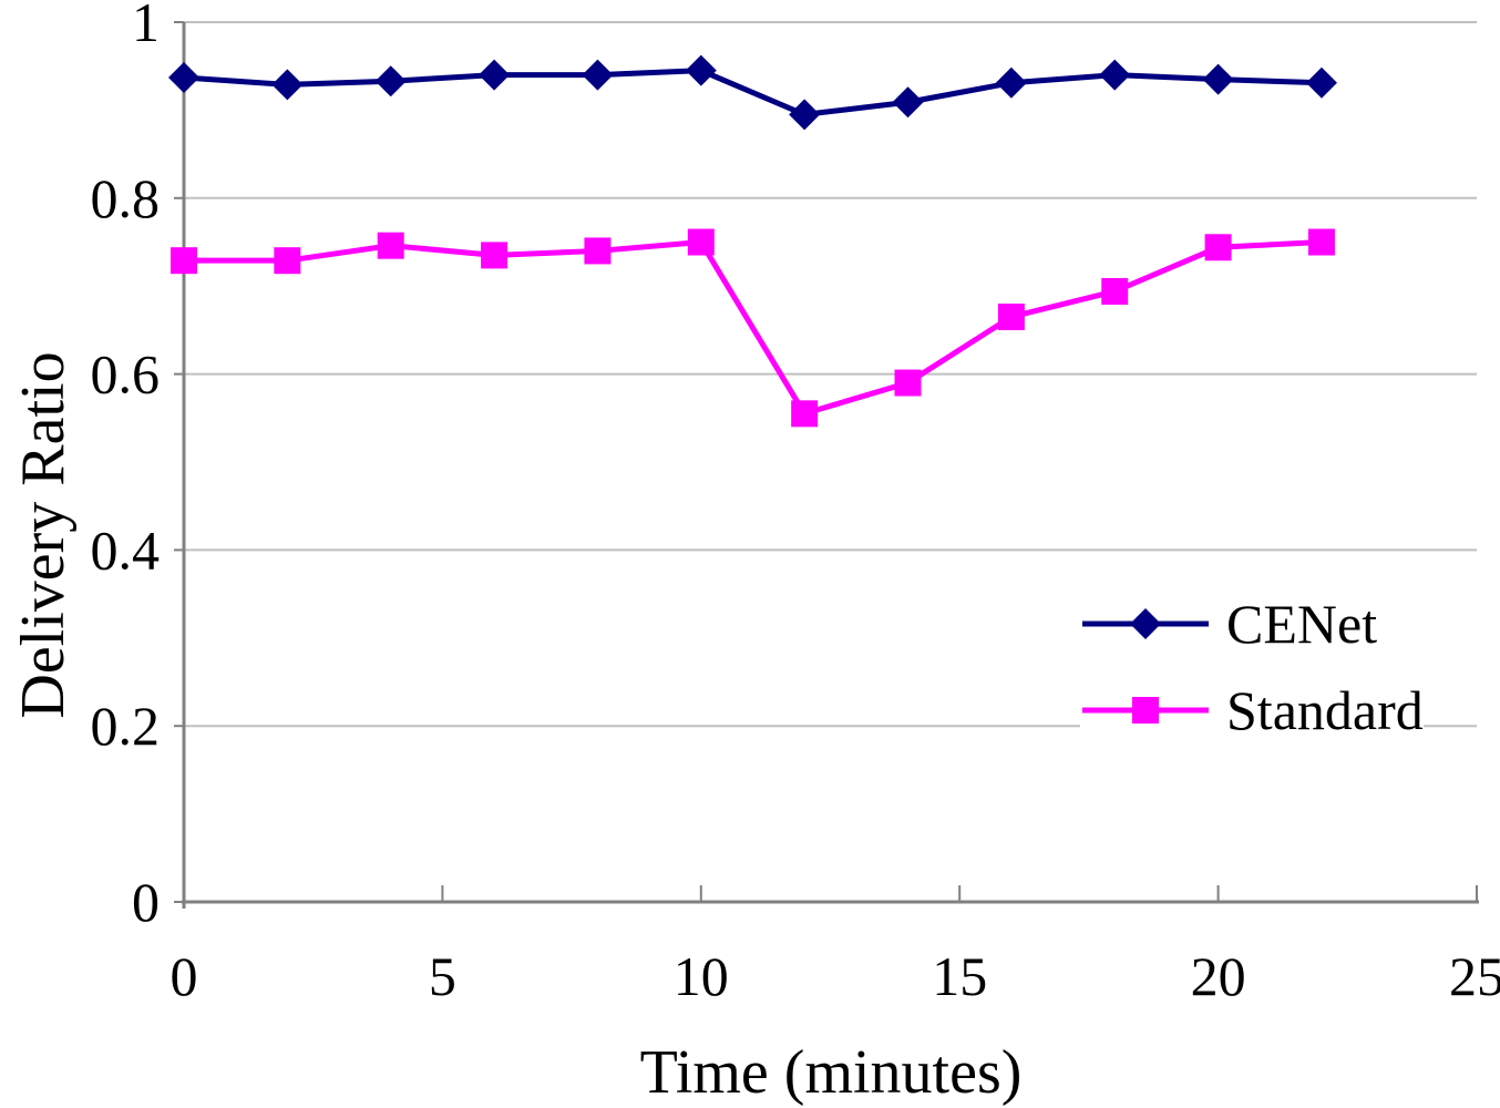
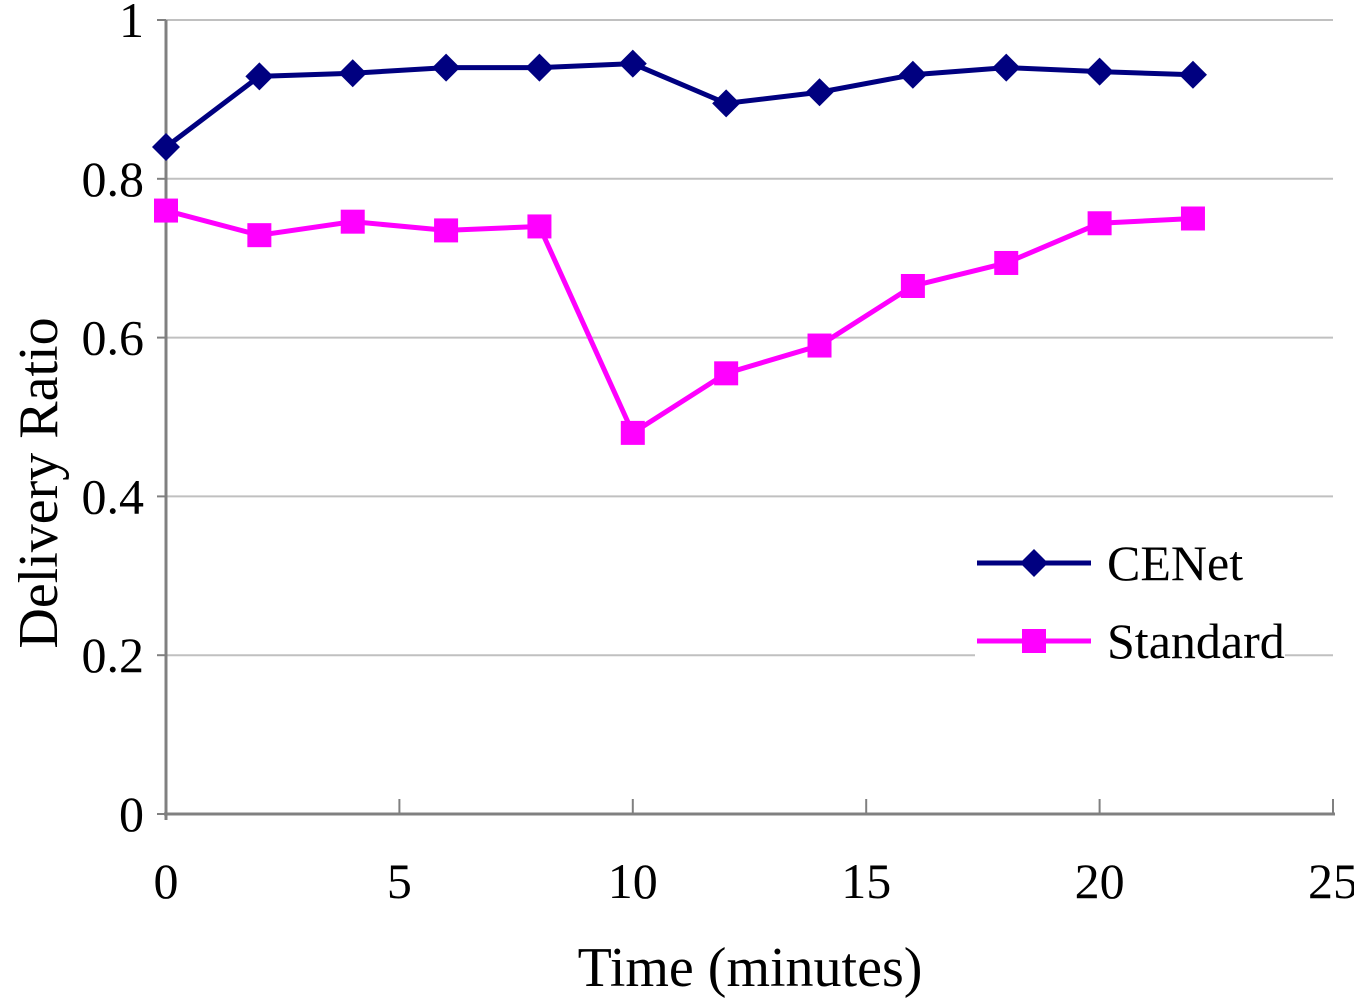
CENet/0: 0.94 -> 0.84
Standard/0: 0.73 -> 0.76
Standard/10: 0.75 -> 0.48
